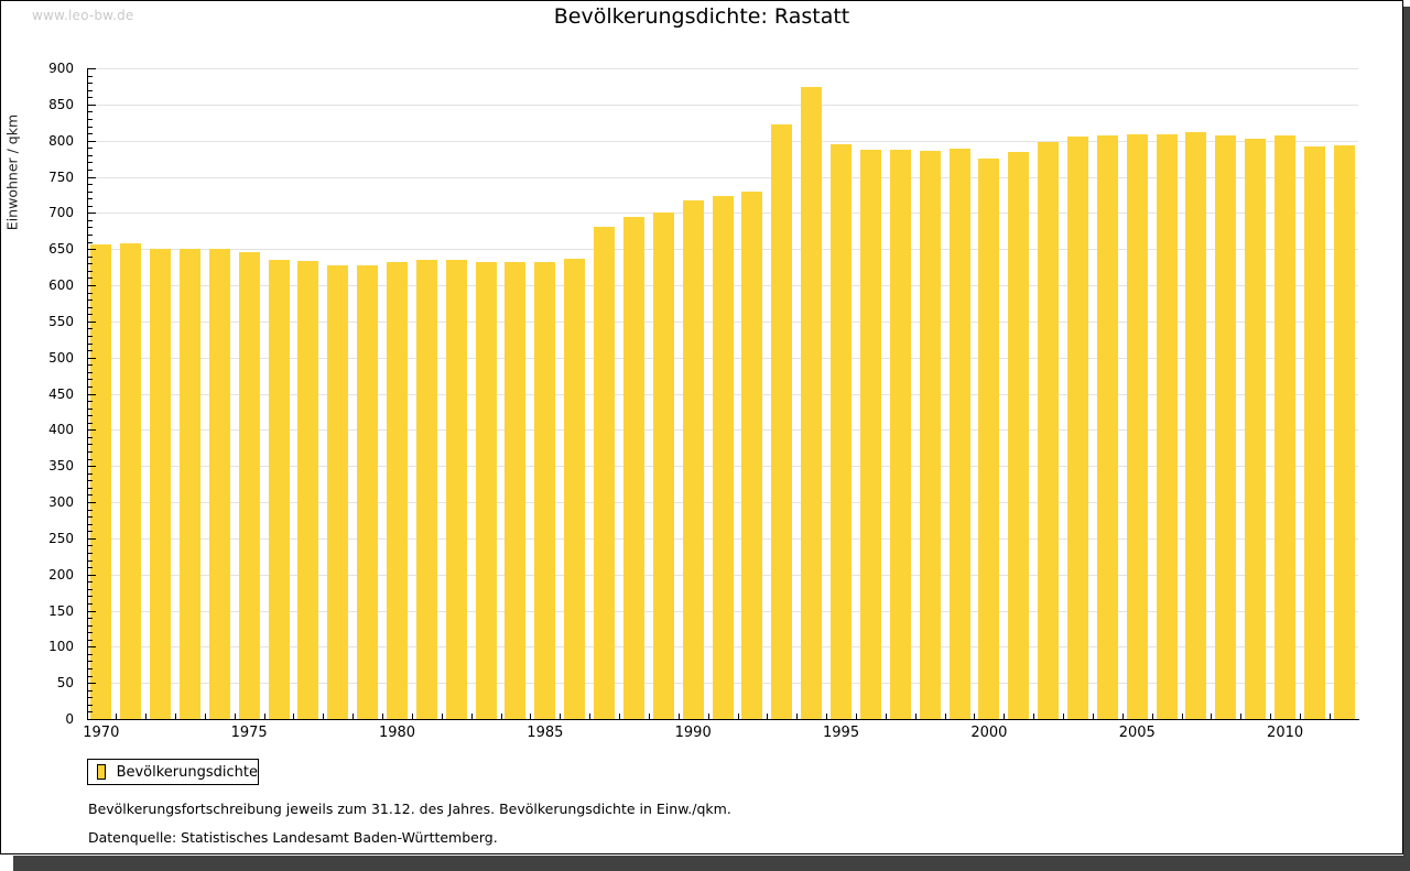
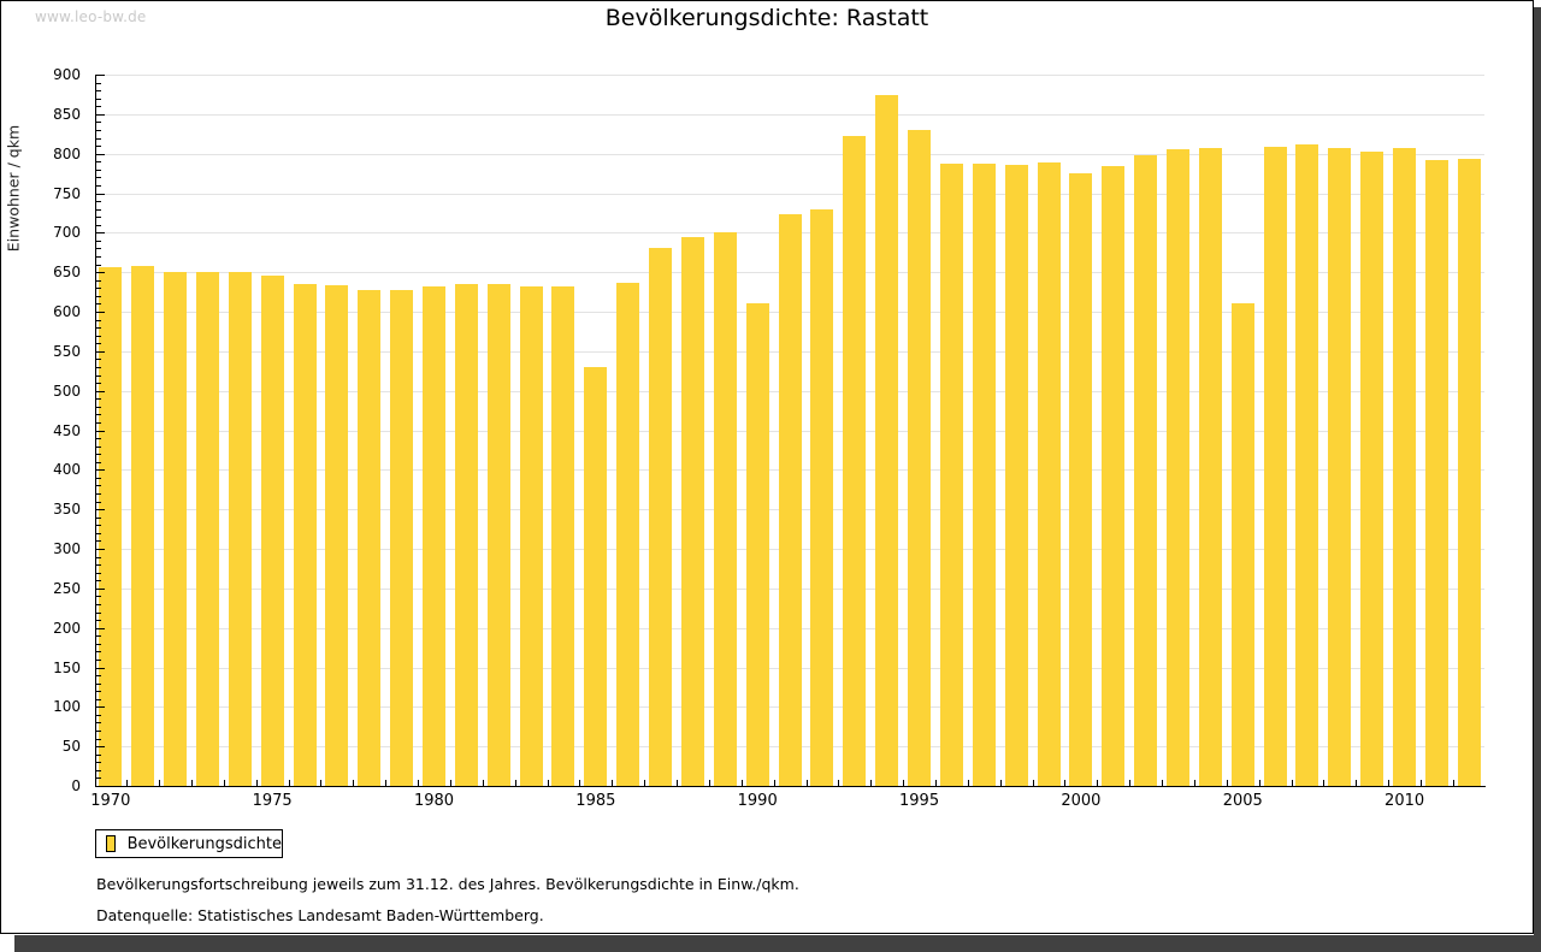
1985: 630 -> 530
1990: 720 -> 610
1995: 800 -> 830
2005: 810 -> 610
